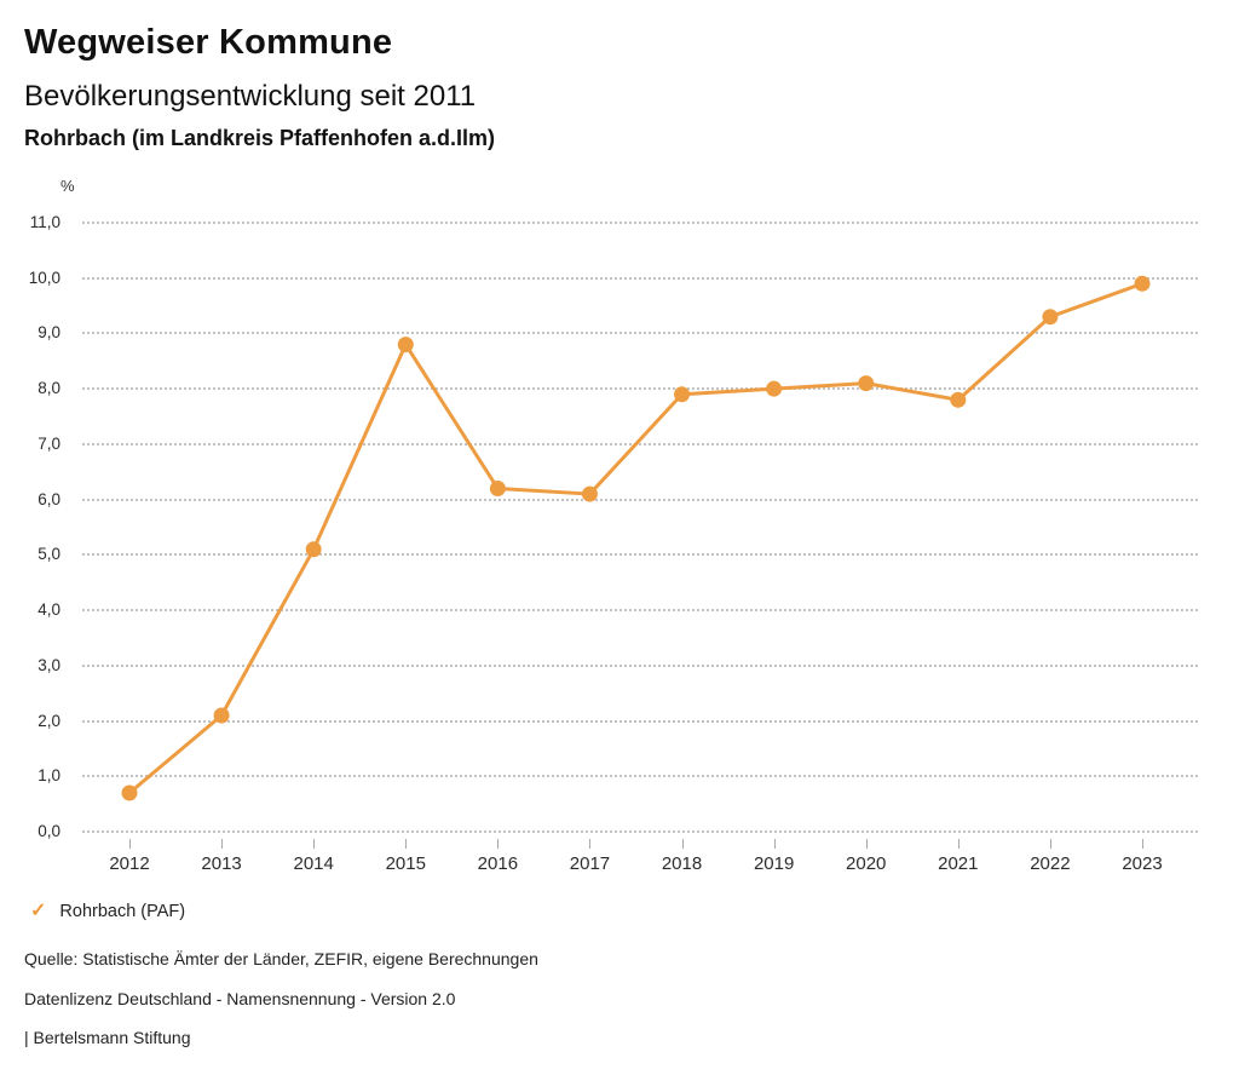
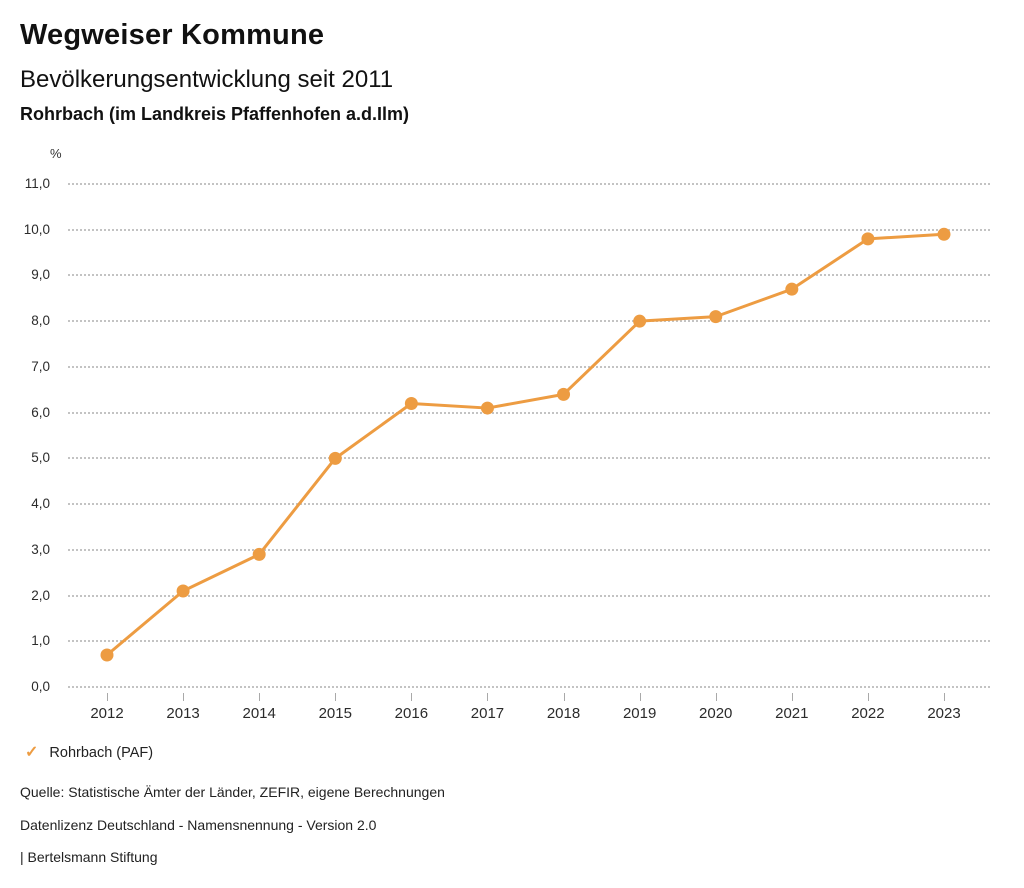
2014: 5,1 -> 2,9
2015: 8,8 -> 5,0
2018: 7,9 -> 6,4
2021: 7,8 -> 8,7
2022: 9,3 -> 9,8
